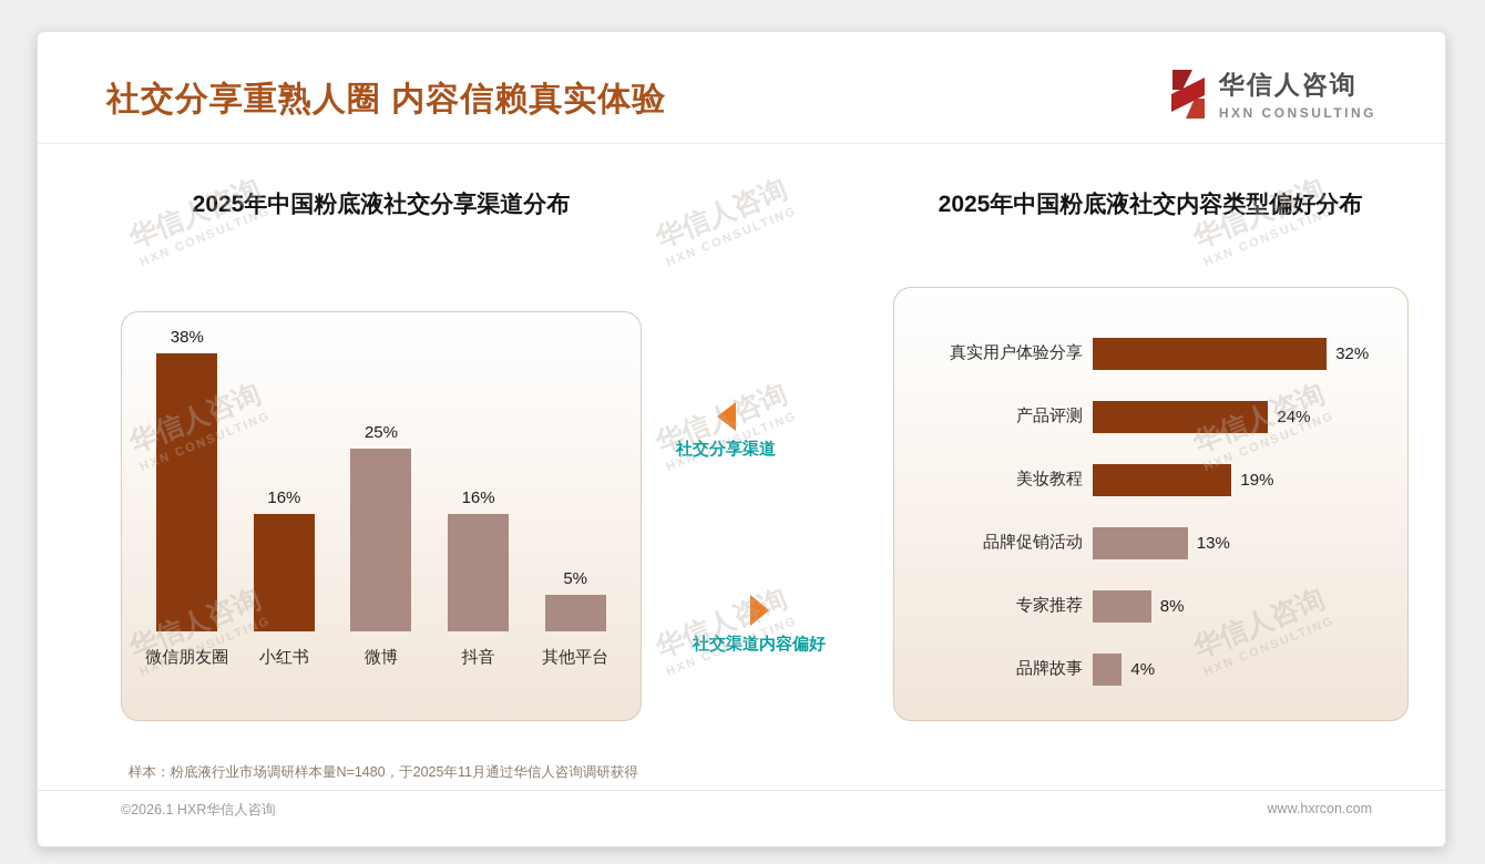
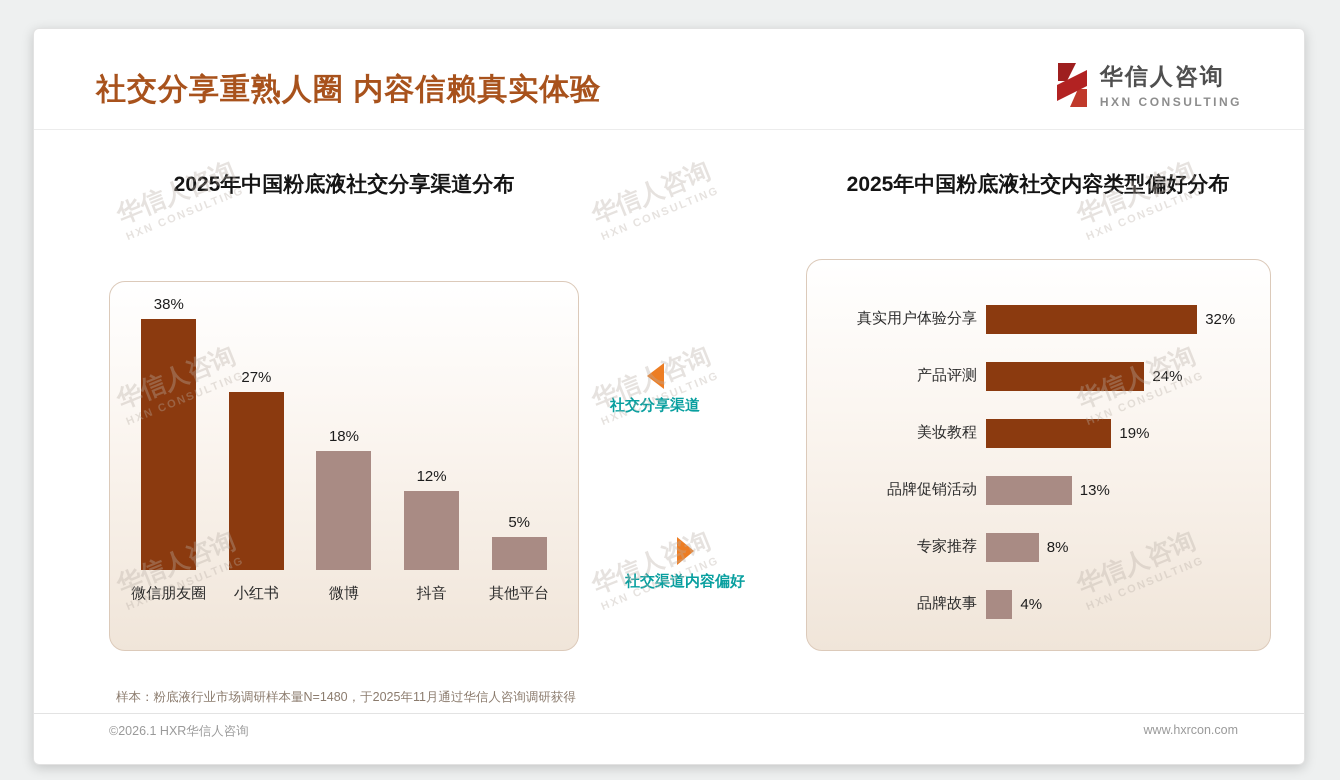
2025年中国粉底液社交分享渠道分布/小红书: 16% -> 27%
2025年中国粉底液社交分享渠道分布/微博: 25% -> 18%
2025年中国粉底液社交分享渠道分布/抖音: 16% -> 12%
